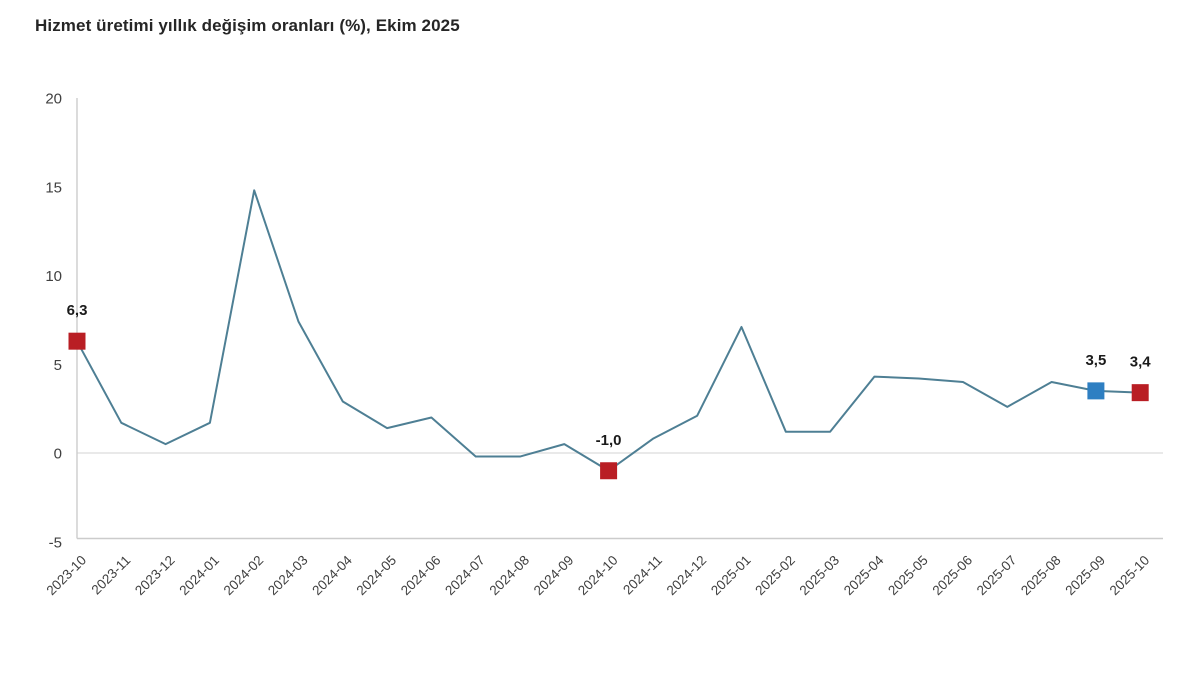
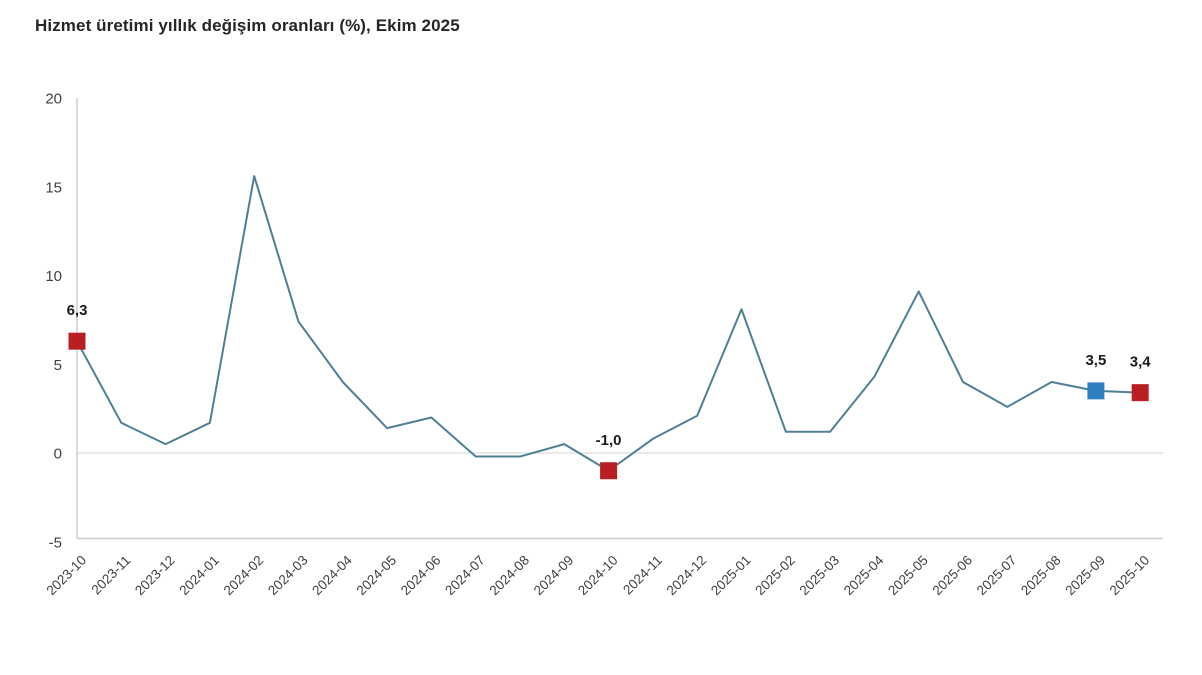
2024-02: 14.8 -> 15.6
2024-04: 2.9 -> 4.0
2025-01: 7.1 -> 8.1
2025-05: 4.2 -> 9.1
